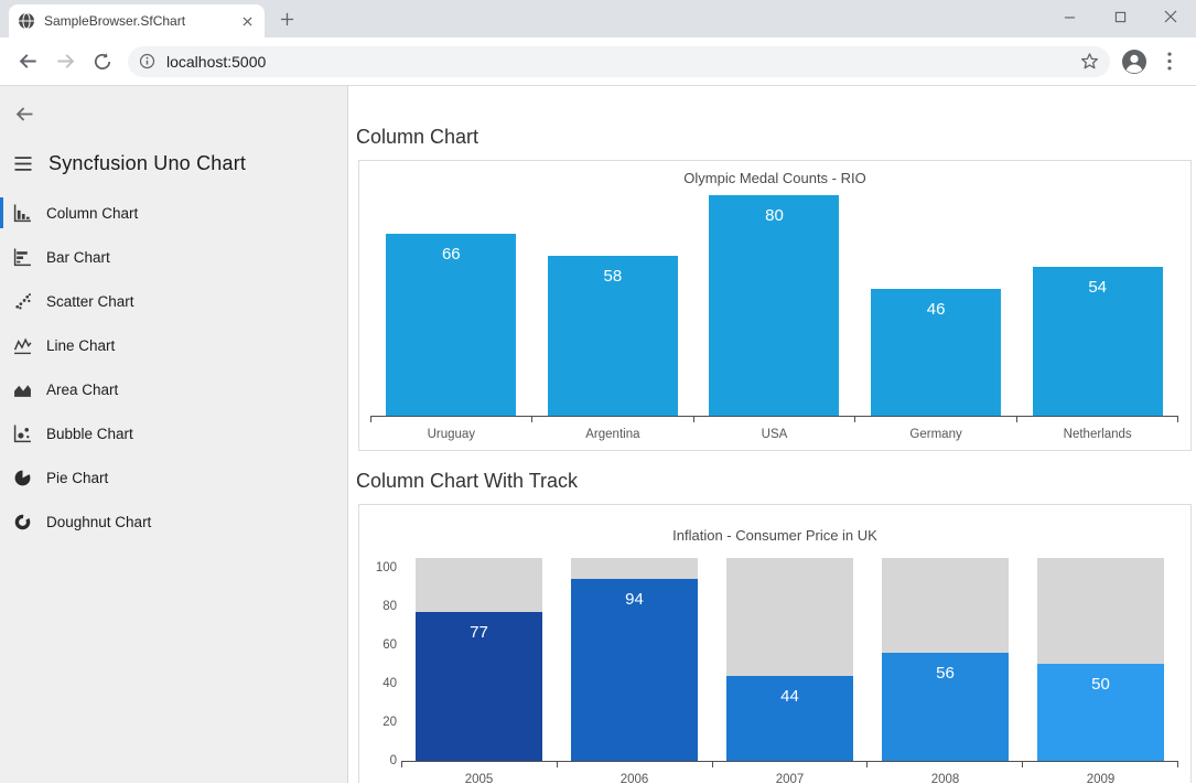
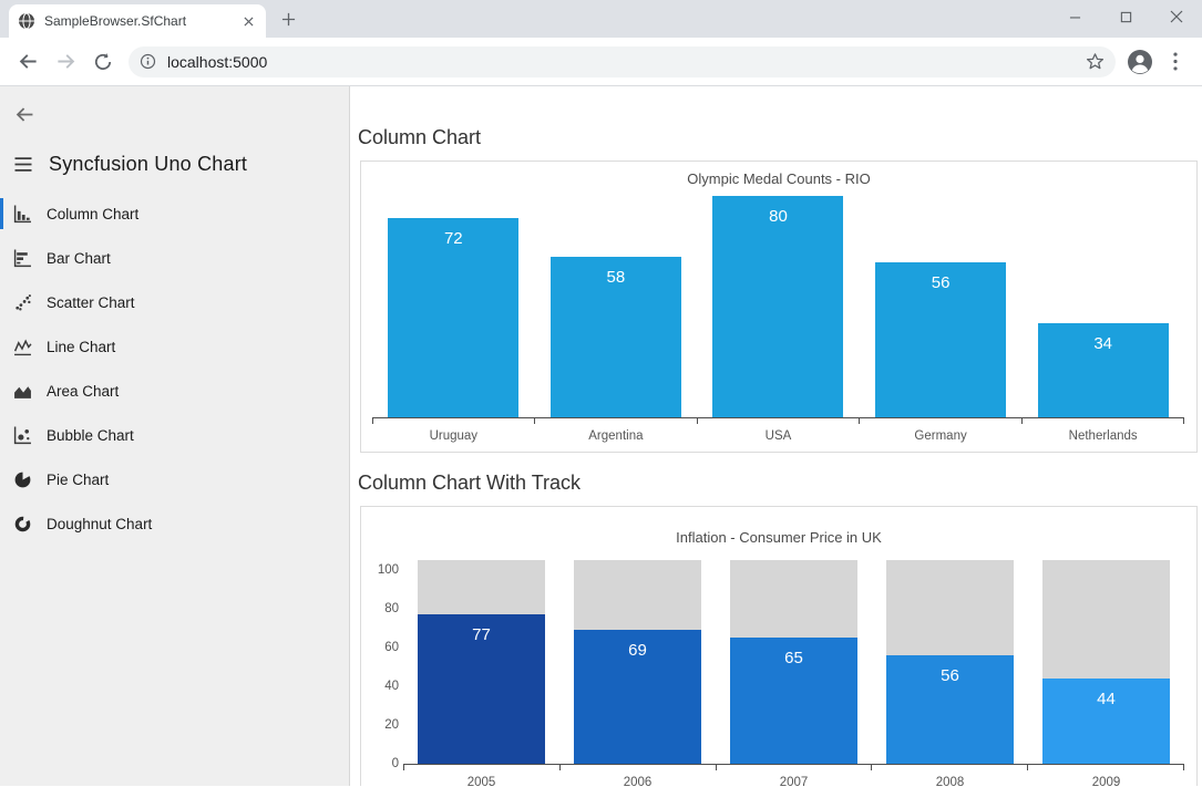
Olympic Medal Counts - RIO/Uruguay: 66 -> 72
Olympic Medal Counts - RIO/Germany: 46 -> 56
Olympic Medal Counts - RIO/Netherlands: 54 -> 34
Inflation - Consumer Price in UK/2006: 94 -> 69
Inflation - Consumer Price in UK/2007: 44 -> 65
Inflation - Consumer Price in UK/2009: 50 -> 44
